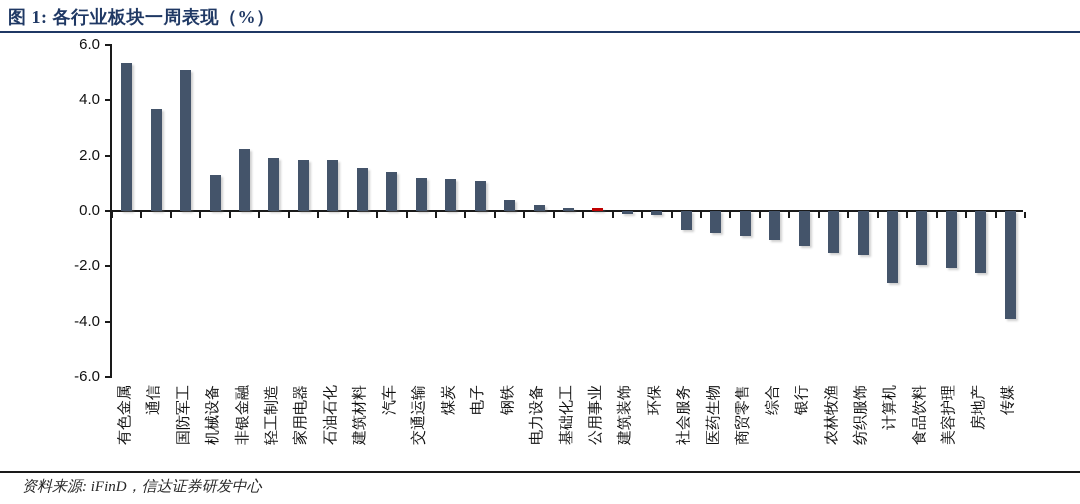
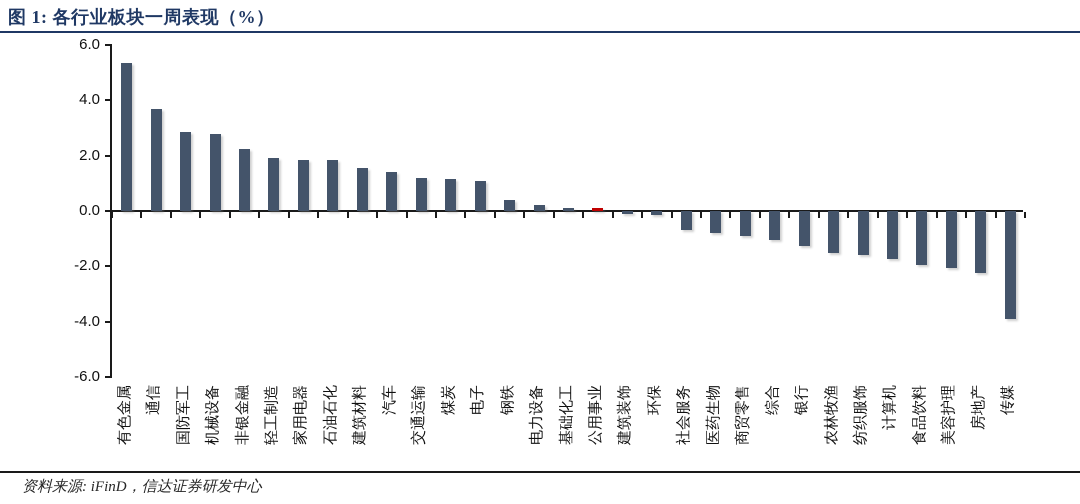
国防军工: 5.1 -> 2.9
机械设备: 1.3 -> 2.8
计算机: -2.6 -> -1.8
